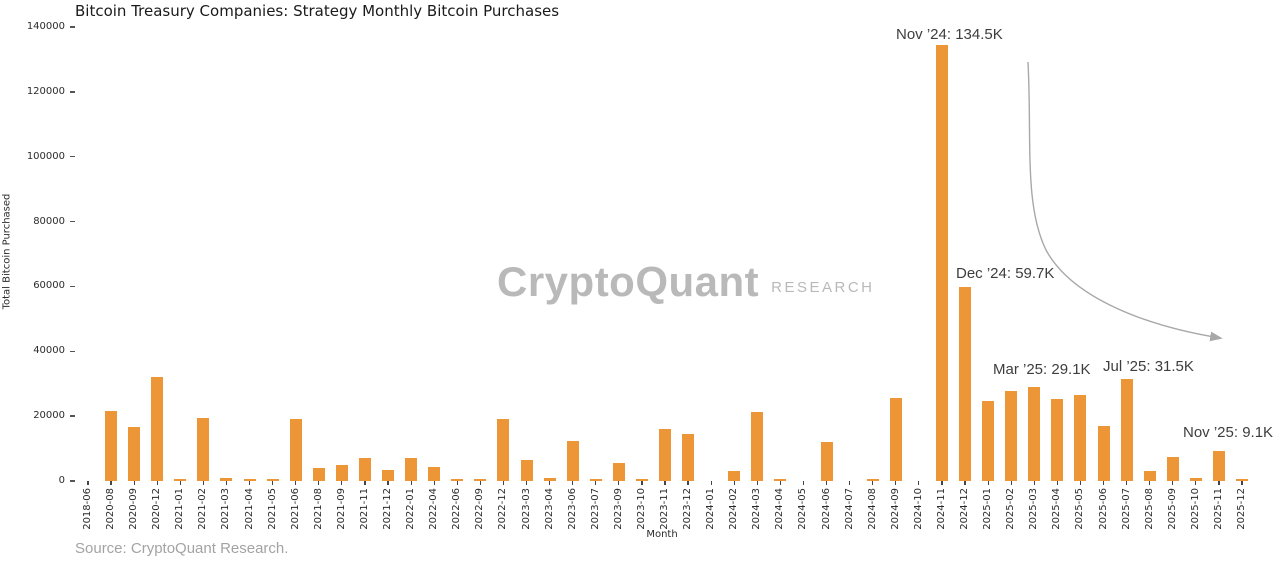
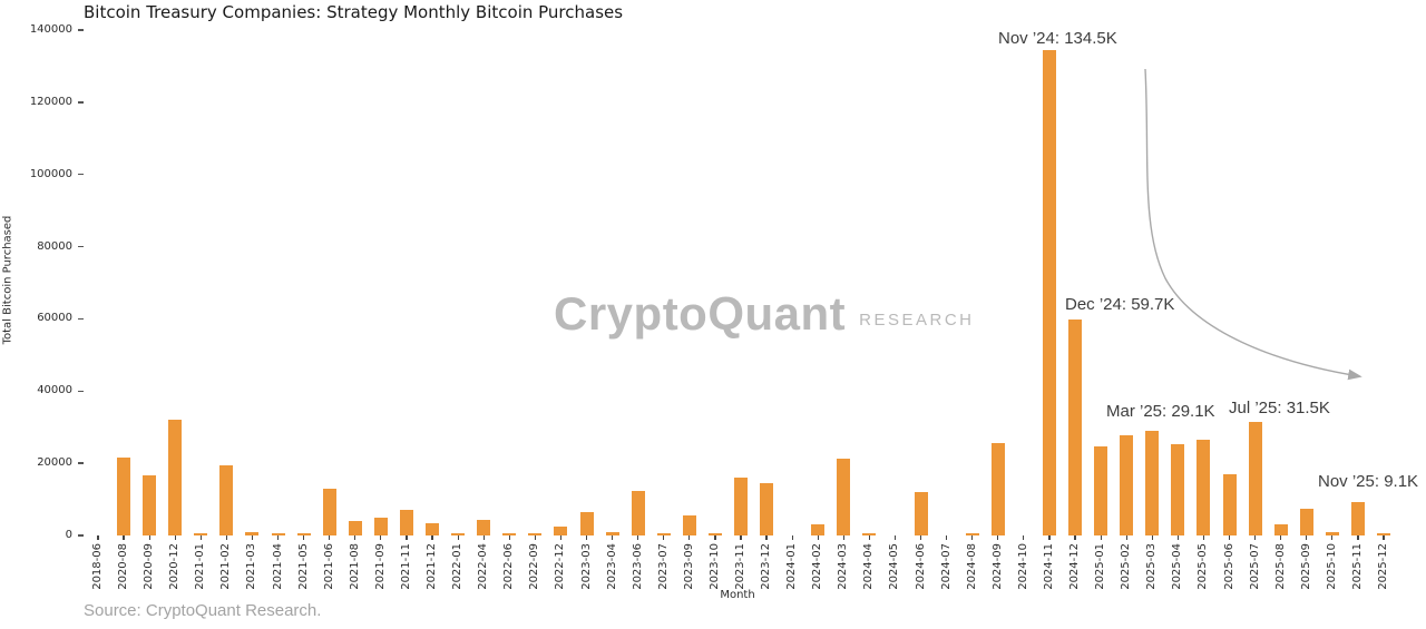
2021-06: 19000 -> 13000
2022-01: 7000 -> 1000
2022-12: 19000 -> 2000
